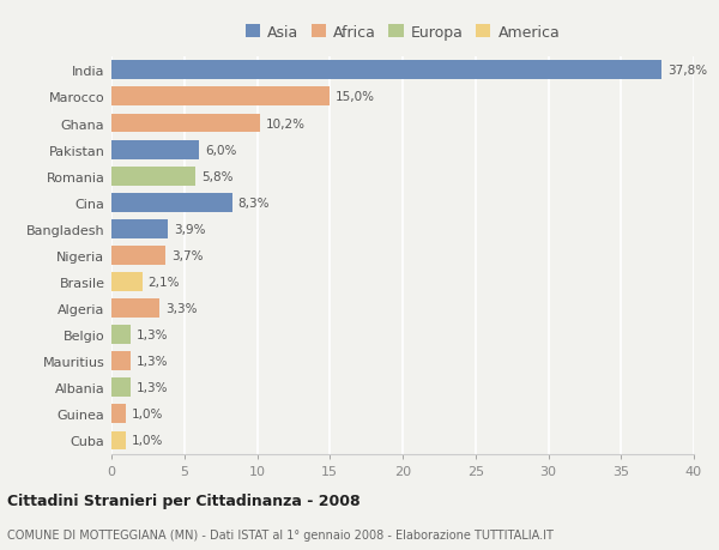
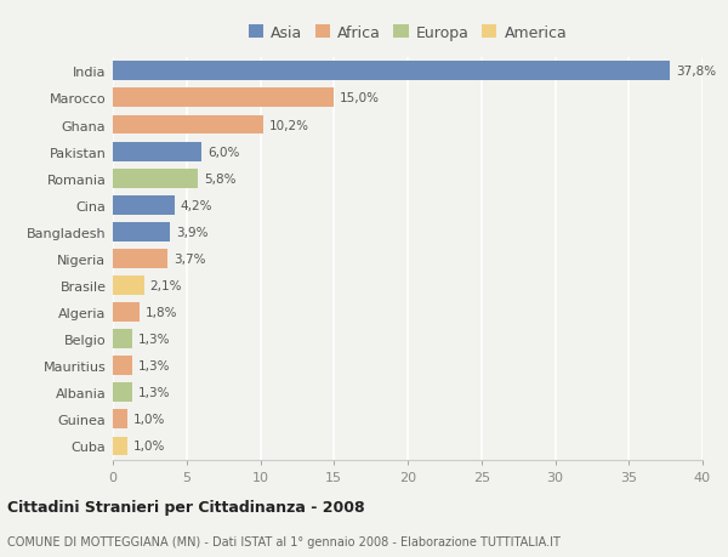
Cina: 8,3% -> 4,2%
Algeria: 3,3% -> 1,8%
